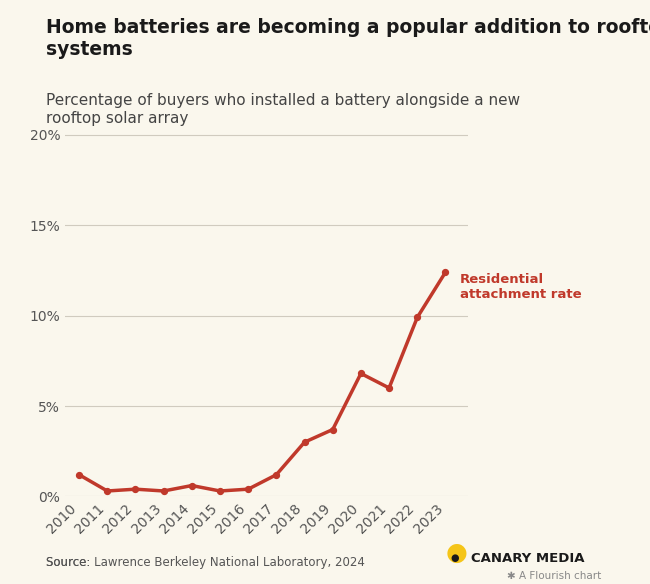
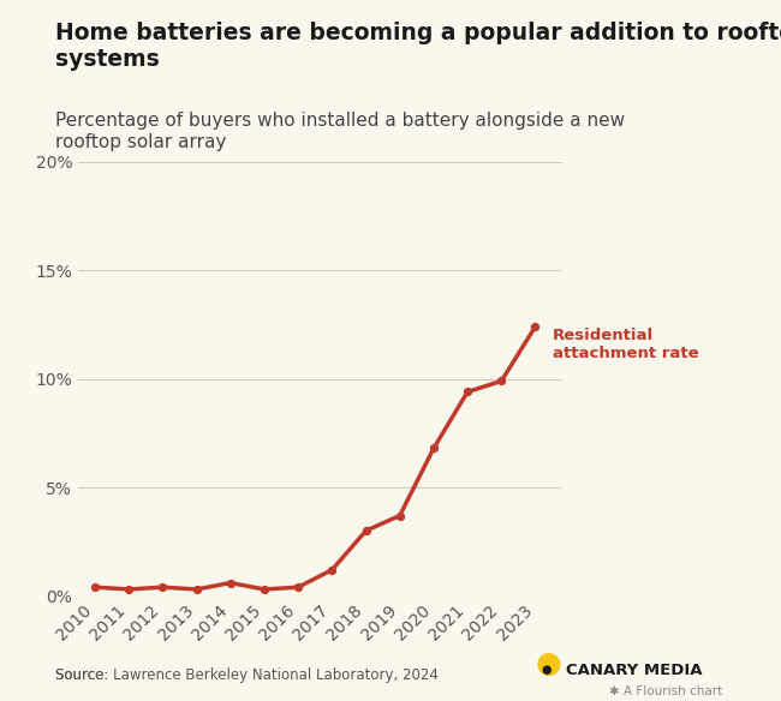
2010: 1.2% -> 0.4%
2021: 6.0% -> 9.4%
